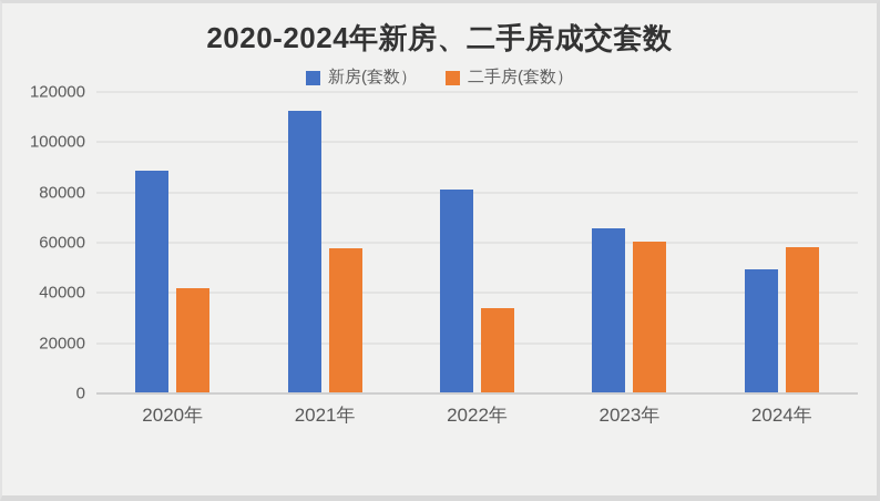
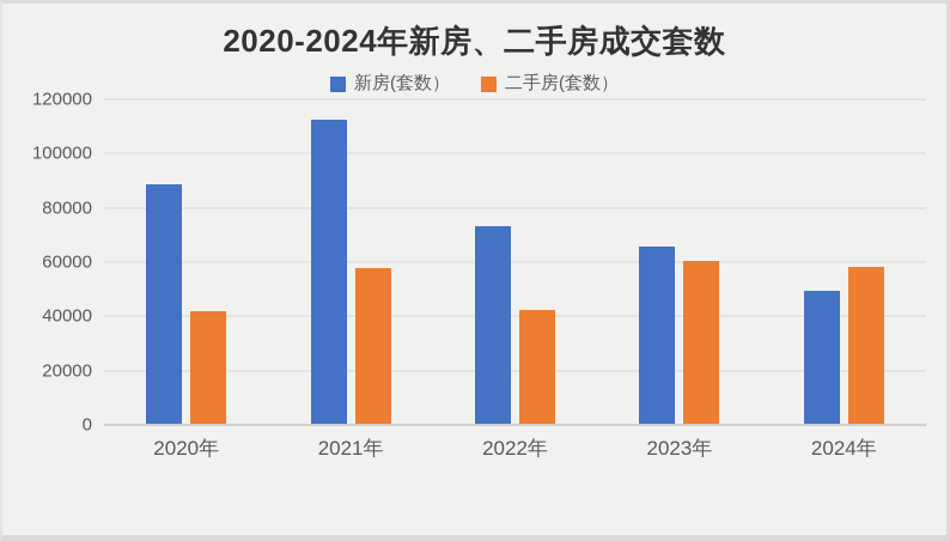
新房(套数）/2022年: 81000 -> 73000
二手房(套数）/2022年: 34000 -> 42000
